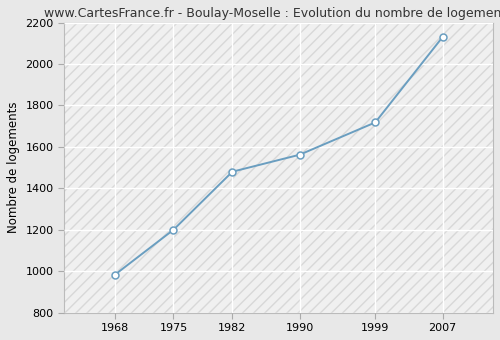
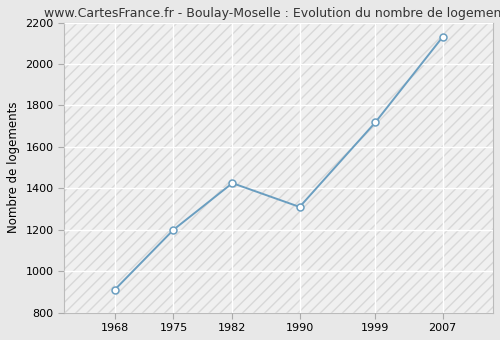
1968: 982 -> 910
1982: 1480 -> 1425
1990: 1562 -> 1310
